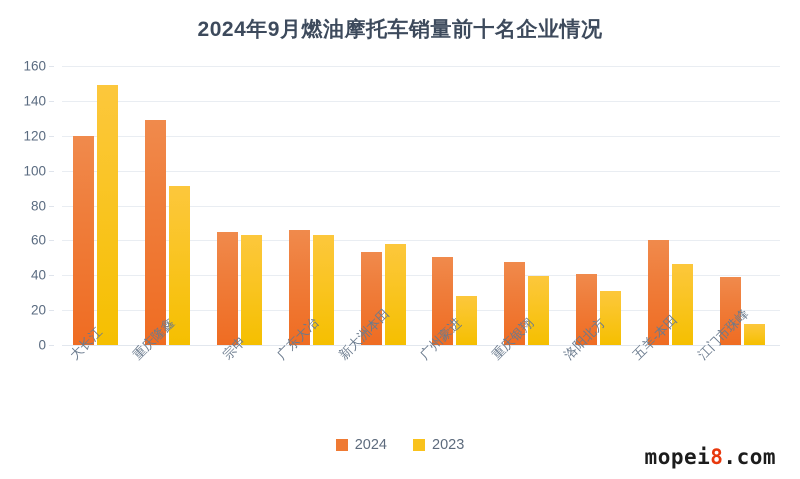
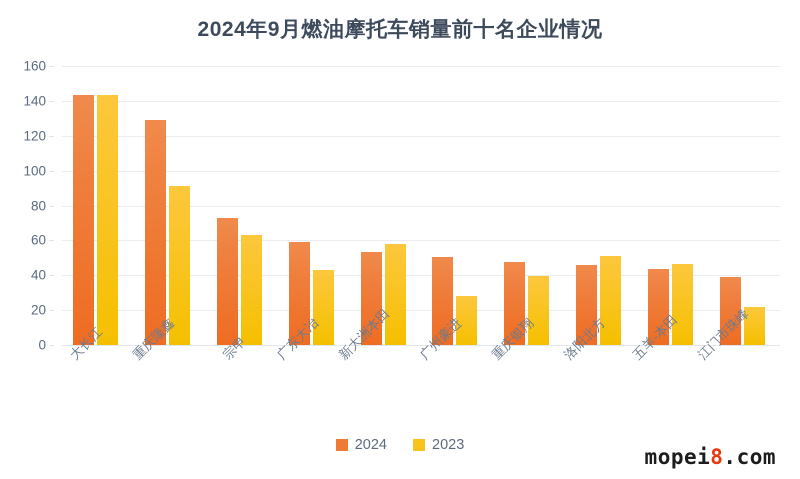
2024/大长江: 120 -> 144
2023/大长江: 149 -> 144
2024/宗申: 65 -> 73
2024/广东大冶: 66 -> 59
2023/广东大冶: 63 -> 43
2024/洛阳北方: 41 -> 46
2023/洛阳北方: 31 -> 51
2024/五羊-本田: 60 -> 44
2023/江门市珠峰: 12 -> 22
